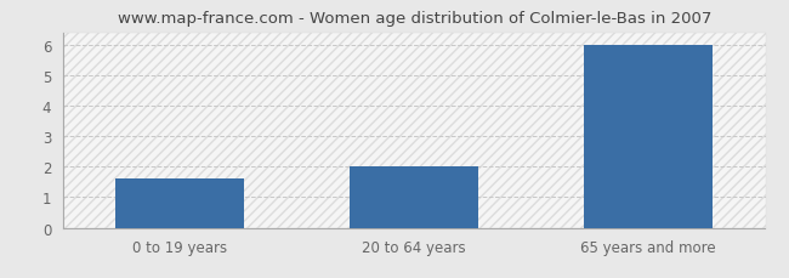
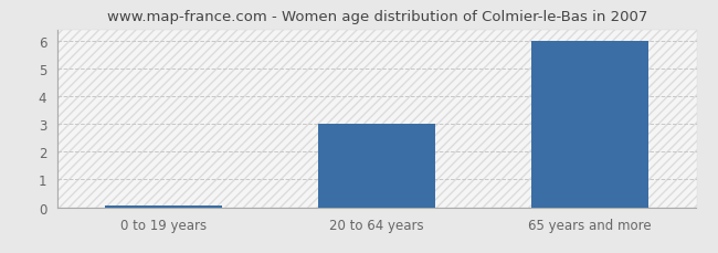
0 to 19 years: 1.60 -> 0.05
20 to 64 years: 2.00 -> 3.00
